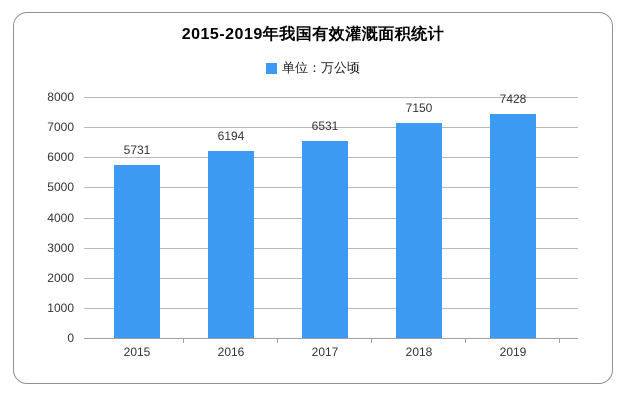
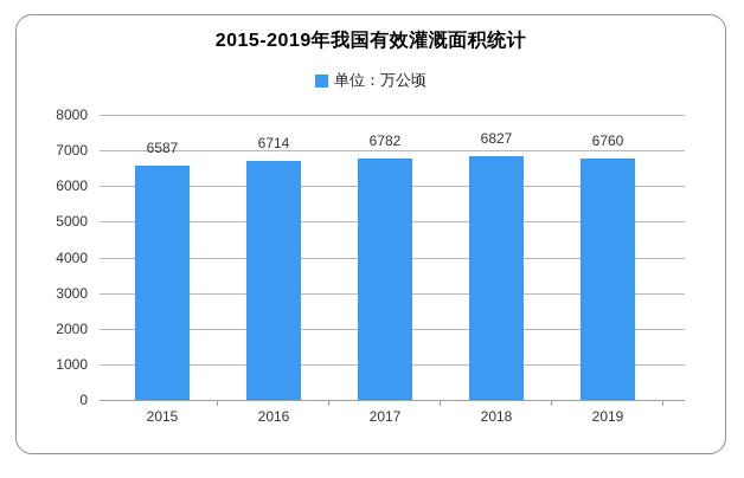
2015: 5731 -> 6587
2016: 6194 -> 6714
2017: 6531 -> 6782
2018: 7150 -> 6827
2019: 7428 -> 6760
